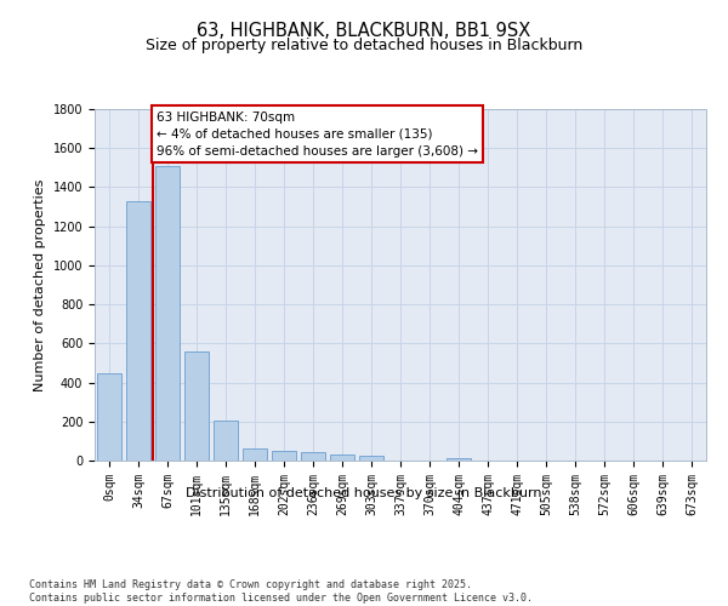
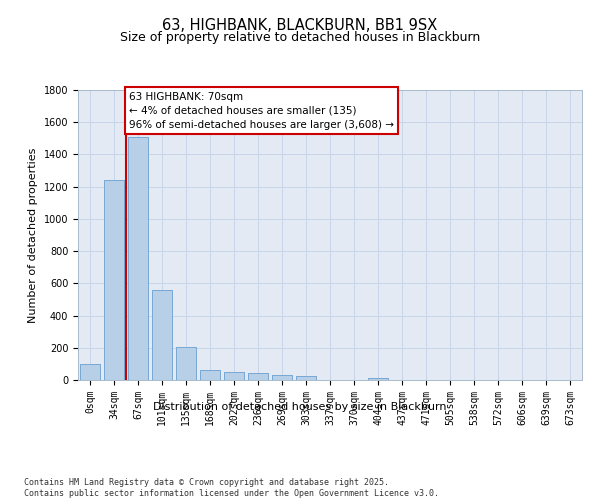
0sqm: 450 -> 100
34sqm: 1330 -> 1240
